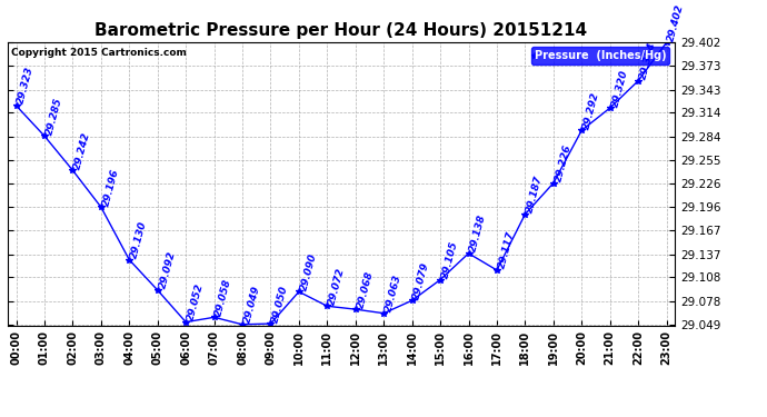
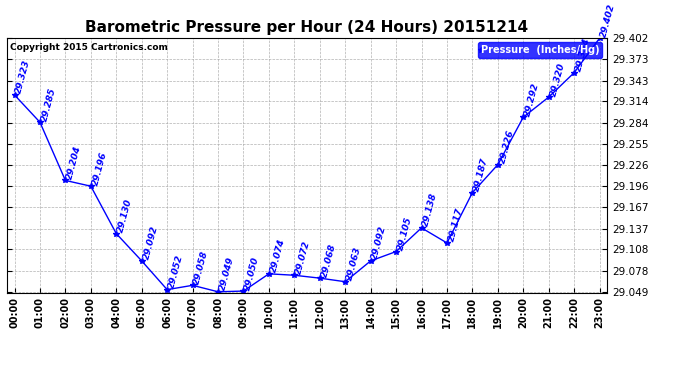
02:00: 29.242 -> 29.204
10:00: 29.090 -> 29.074
14:00: 29.079 -> 29.092
